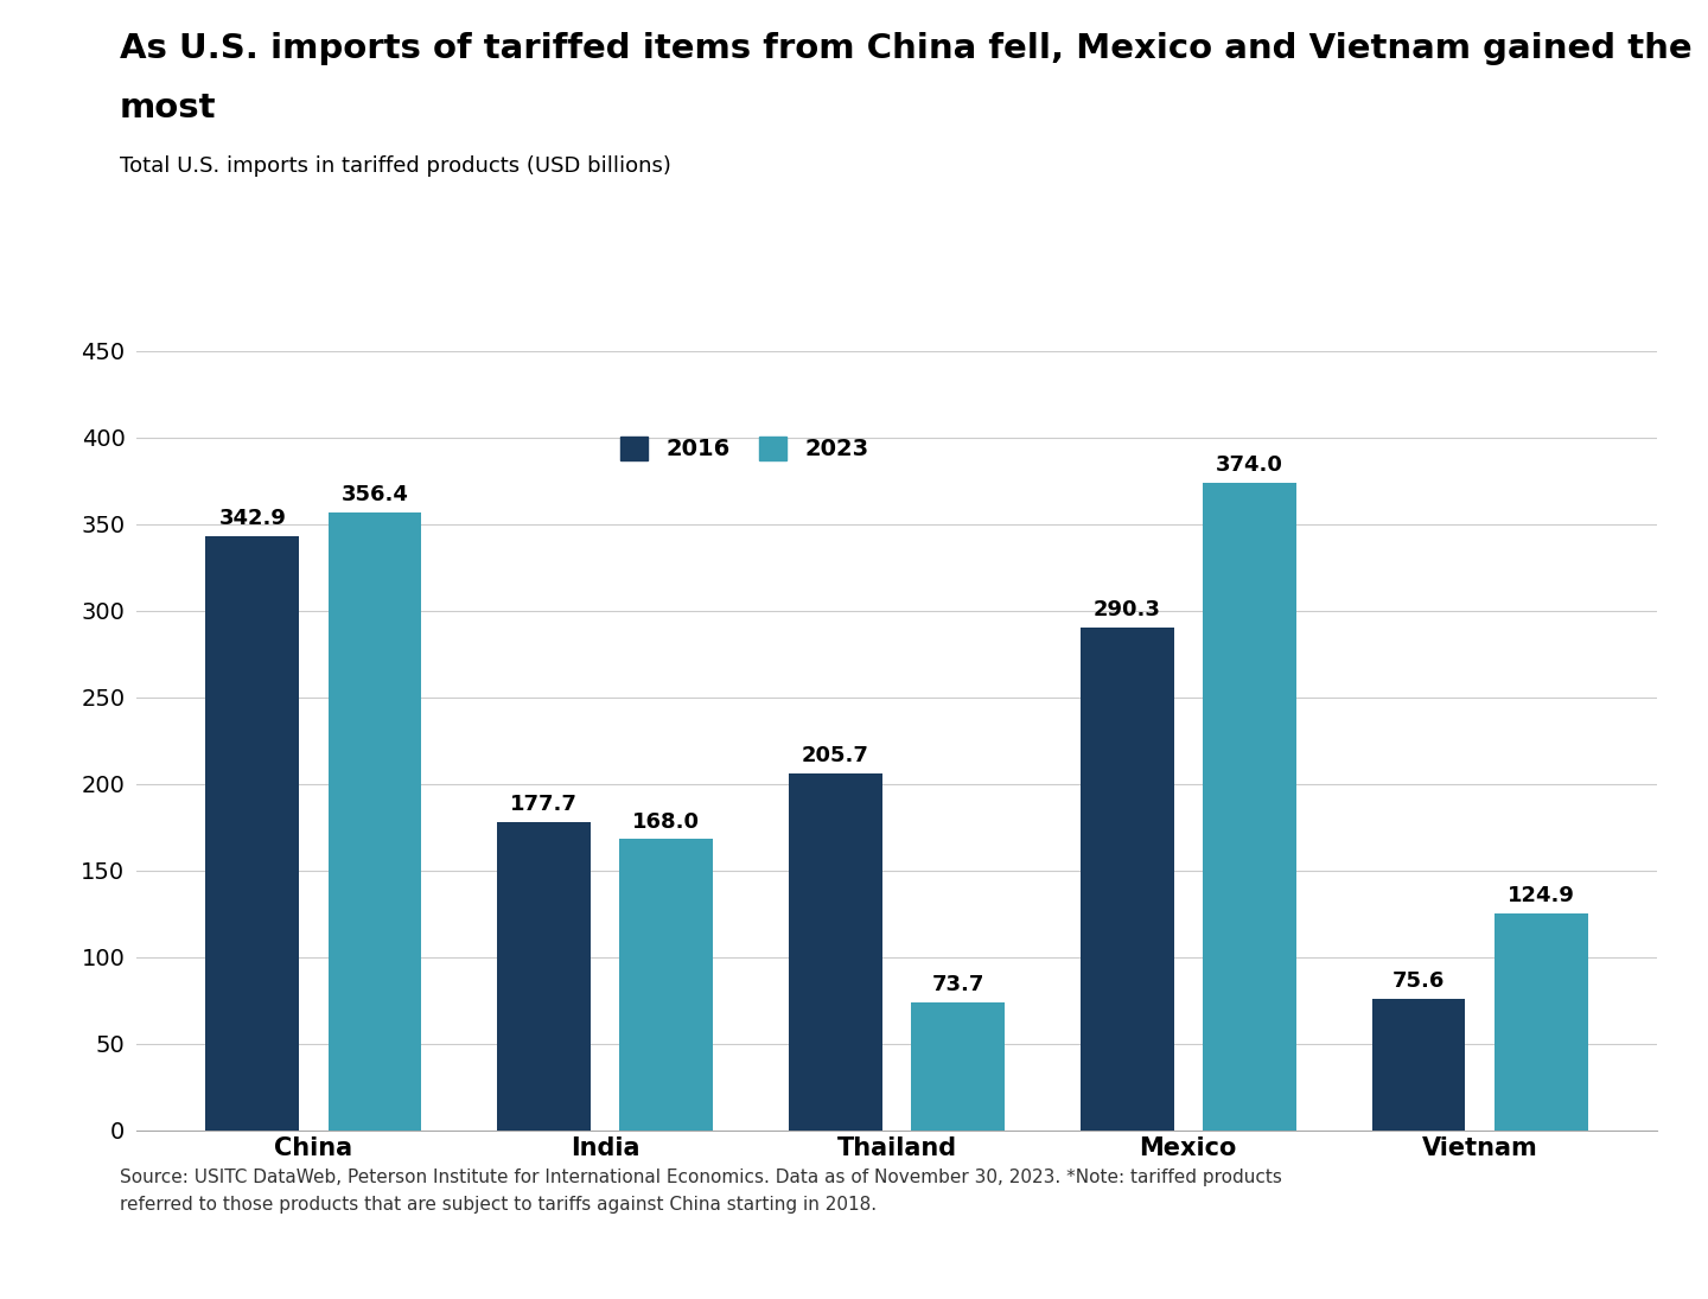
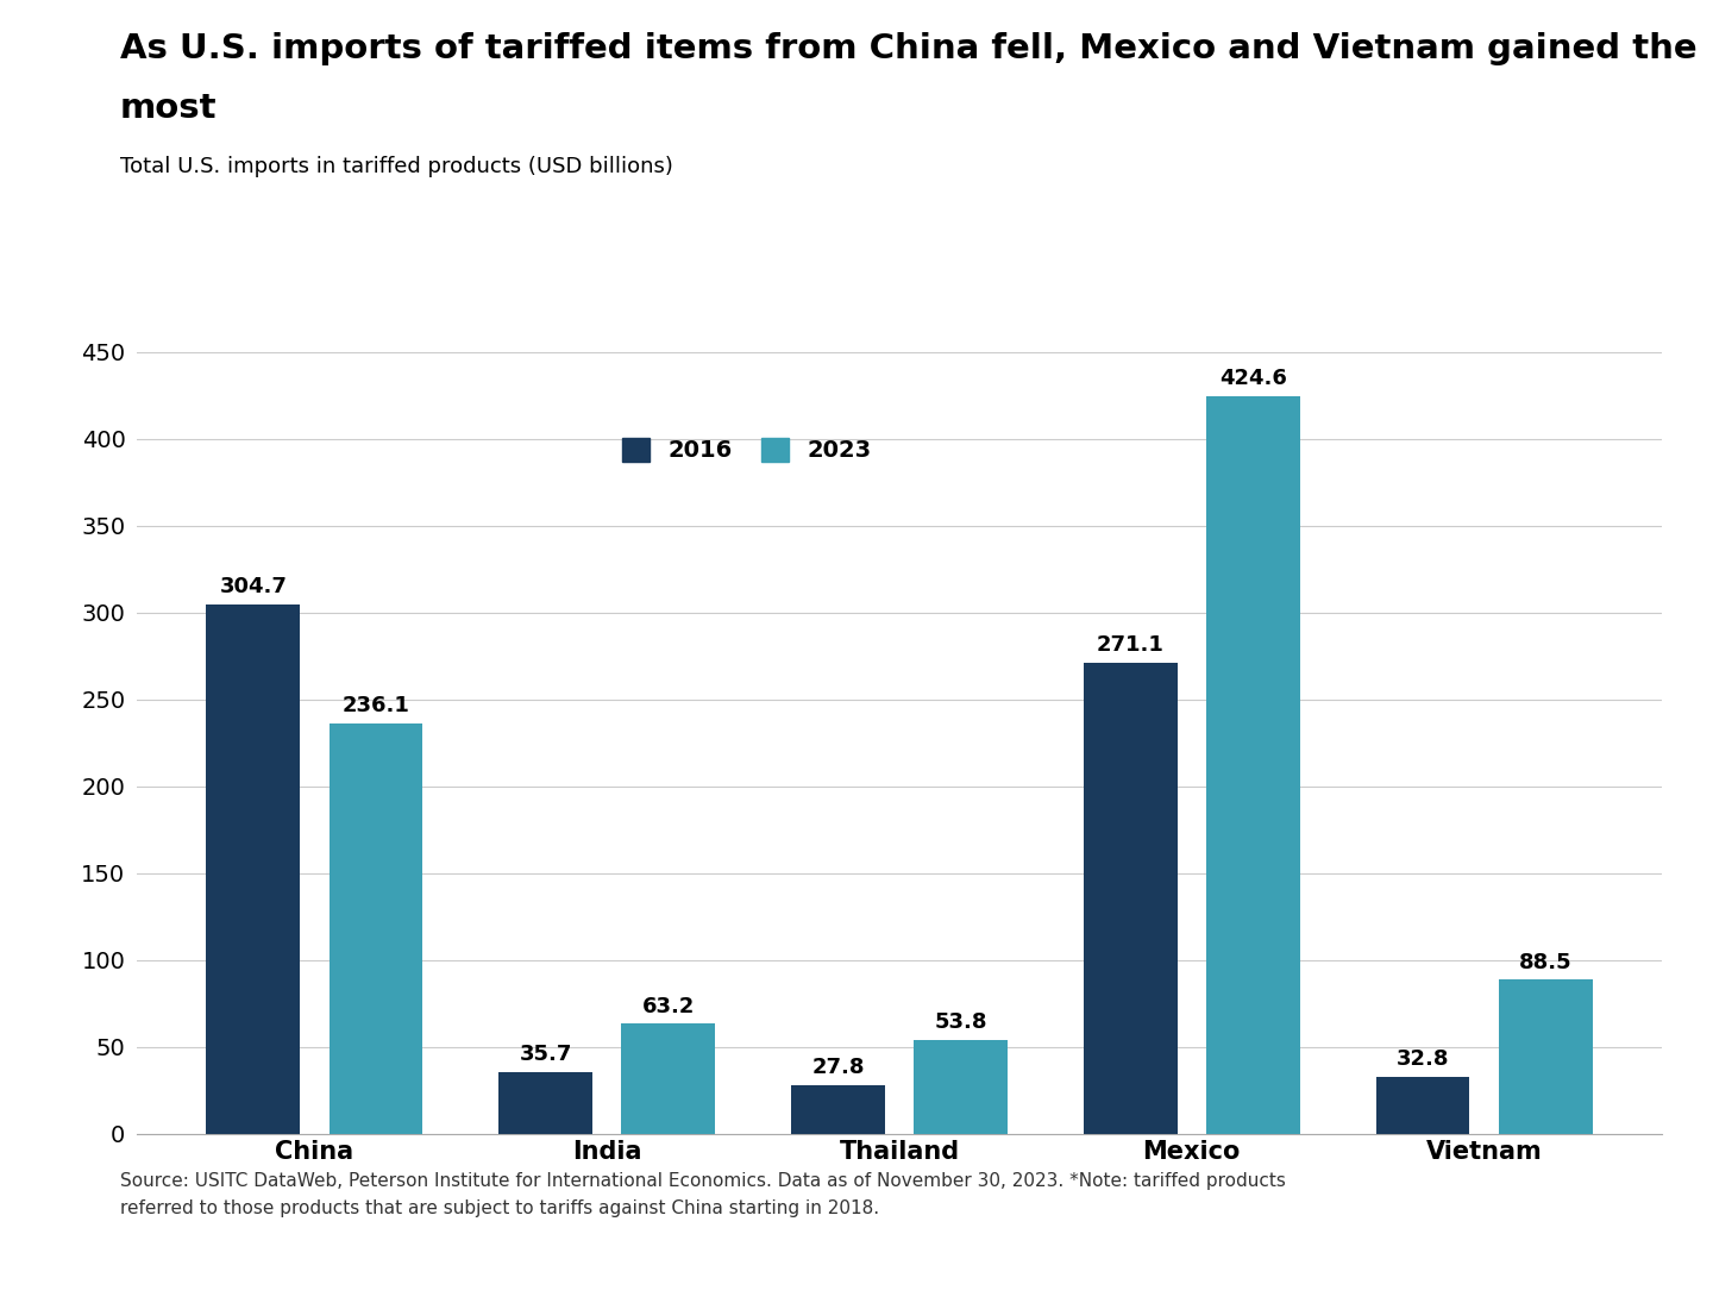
2016/China: 342.9 -> 304.7
2023/China: 356.4 -> 236.1
2016/India: 177.7 -> 35.7
2023/India: 168.0 -> 63.2
2016/Thailand: 205.7 -> 27.8
2023/Thailand: 73.7 -> 53.8
2016/Mexico: 290.3 -> 271.1
2023/Mexico: 374.0 -> 424.6
2016/Vietnam: 75.6 -> 32.8
2023/Vietnam: 124.9 -> 88.5
